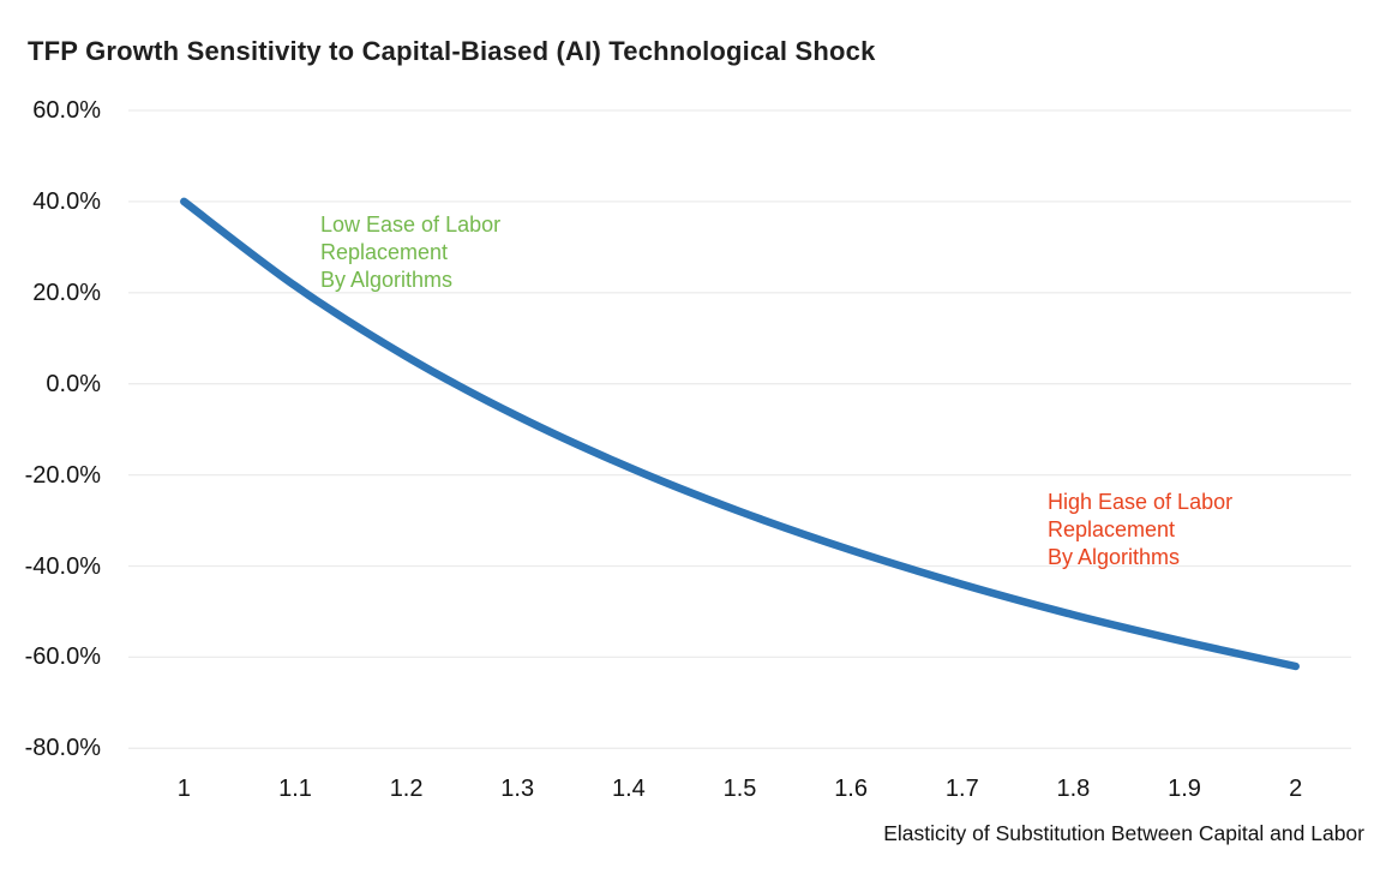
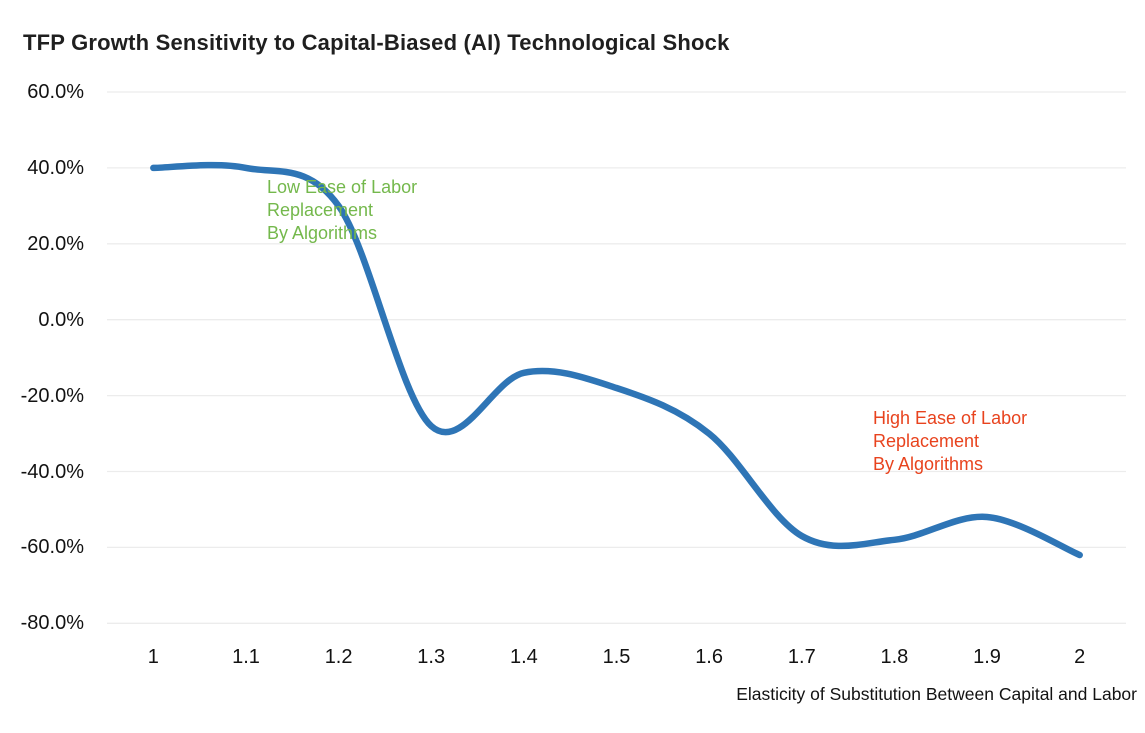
1.1: 22% -> 40%
1.2: 6% -> 30%
1.3: -7% -> -28%
1.4: -18% -> -14%
1.5: -28% -> -18%
1.6: -36% -> -30%
1.7: -44% -> -57%
1.8: -51% -> -58%
1.9: -57% -> -52%
